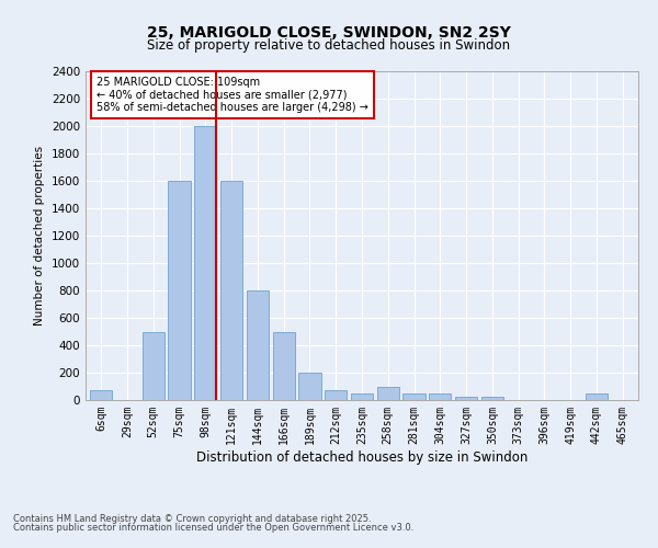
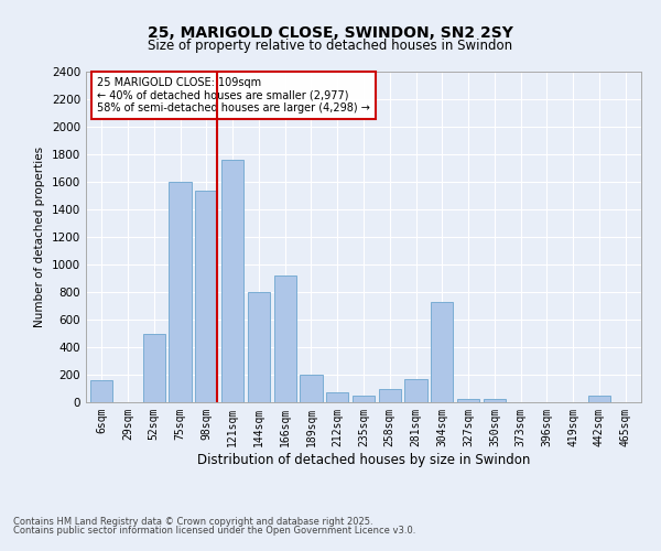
6sqm: 80 -> 160
98sqm: 2000 -> 1540
121sqm: 1600 -> 1760
166sqm: 500 -> 920
281sqm: 50 -> 170
304sqm: 50 -> 730
